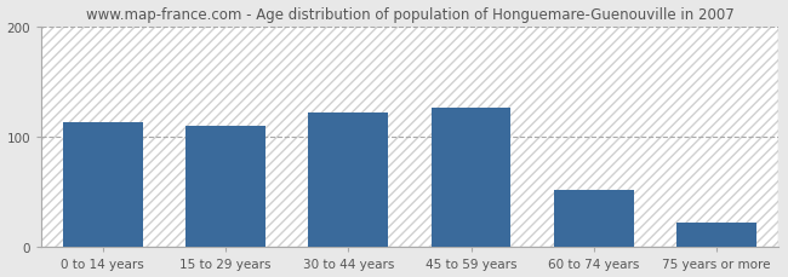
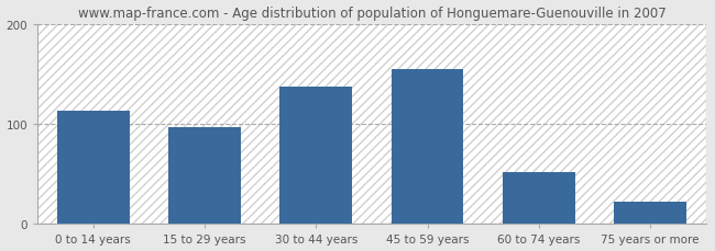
15 to 29 years: 110 -> 97
30 to 44 years: 122 -> 137
45 to 59 years: 126 -> 155
